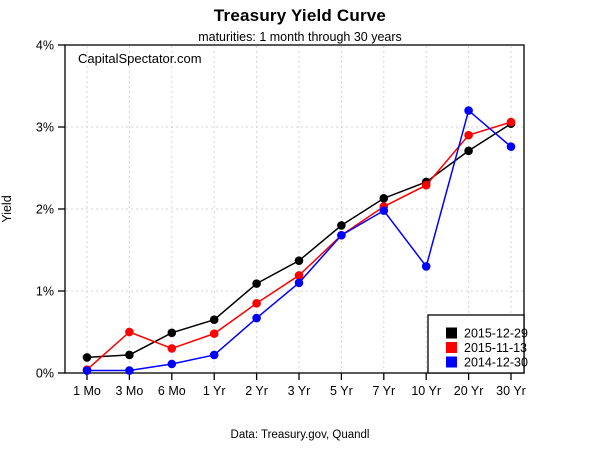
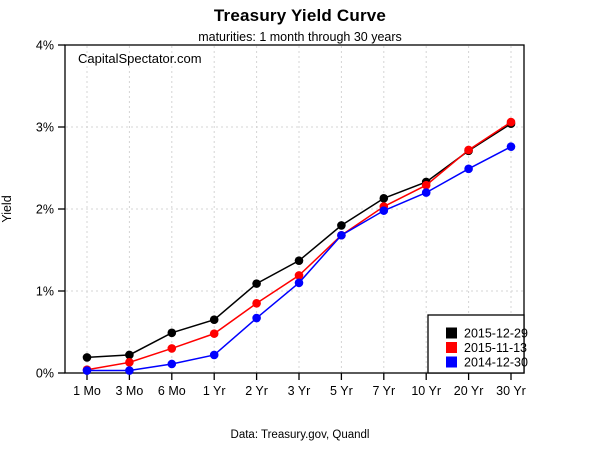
2015-11-13/3 Mo: 0.5% -> 0.1%
2014-12-30/10 Yr: 1.3% -> 2.2%
2015-11-13/20 Yr: 2.9% -> 2.7%
2014-12-30/20 Yr: 3.2% -> 2.5%
